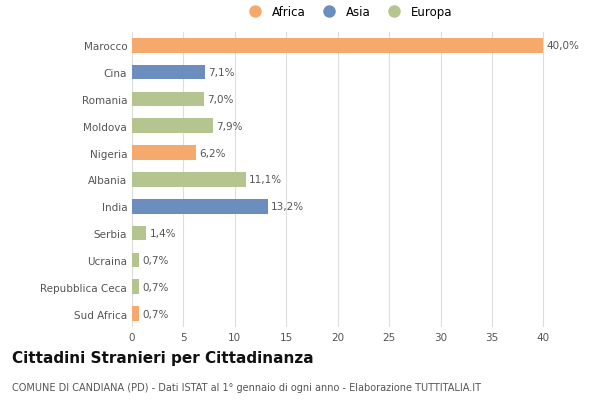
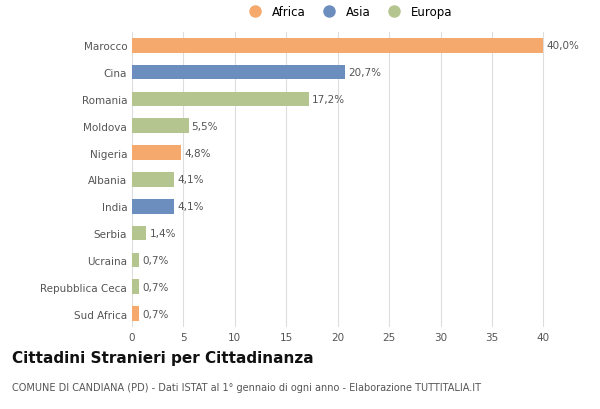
Cina: 7,1% -> 20,7%
Romania: 7,0% -> 17,2%
Moldova: 7,9% -> 5,5%
Nigeria: 6,2% -> 4,8%
Albania: 11,1% -> 4,1%
India: 13,2% -> 4,1%
